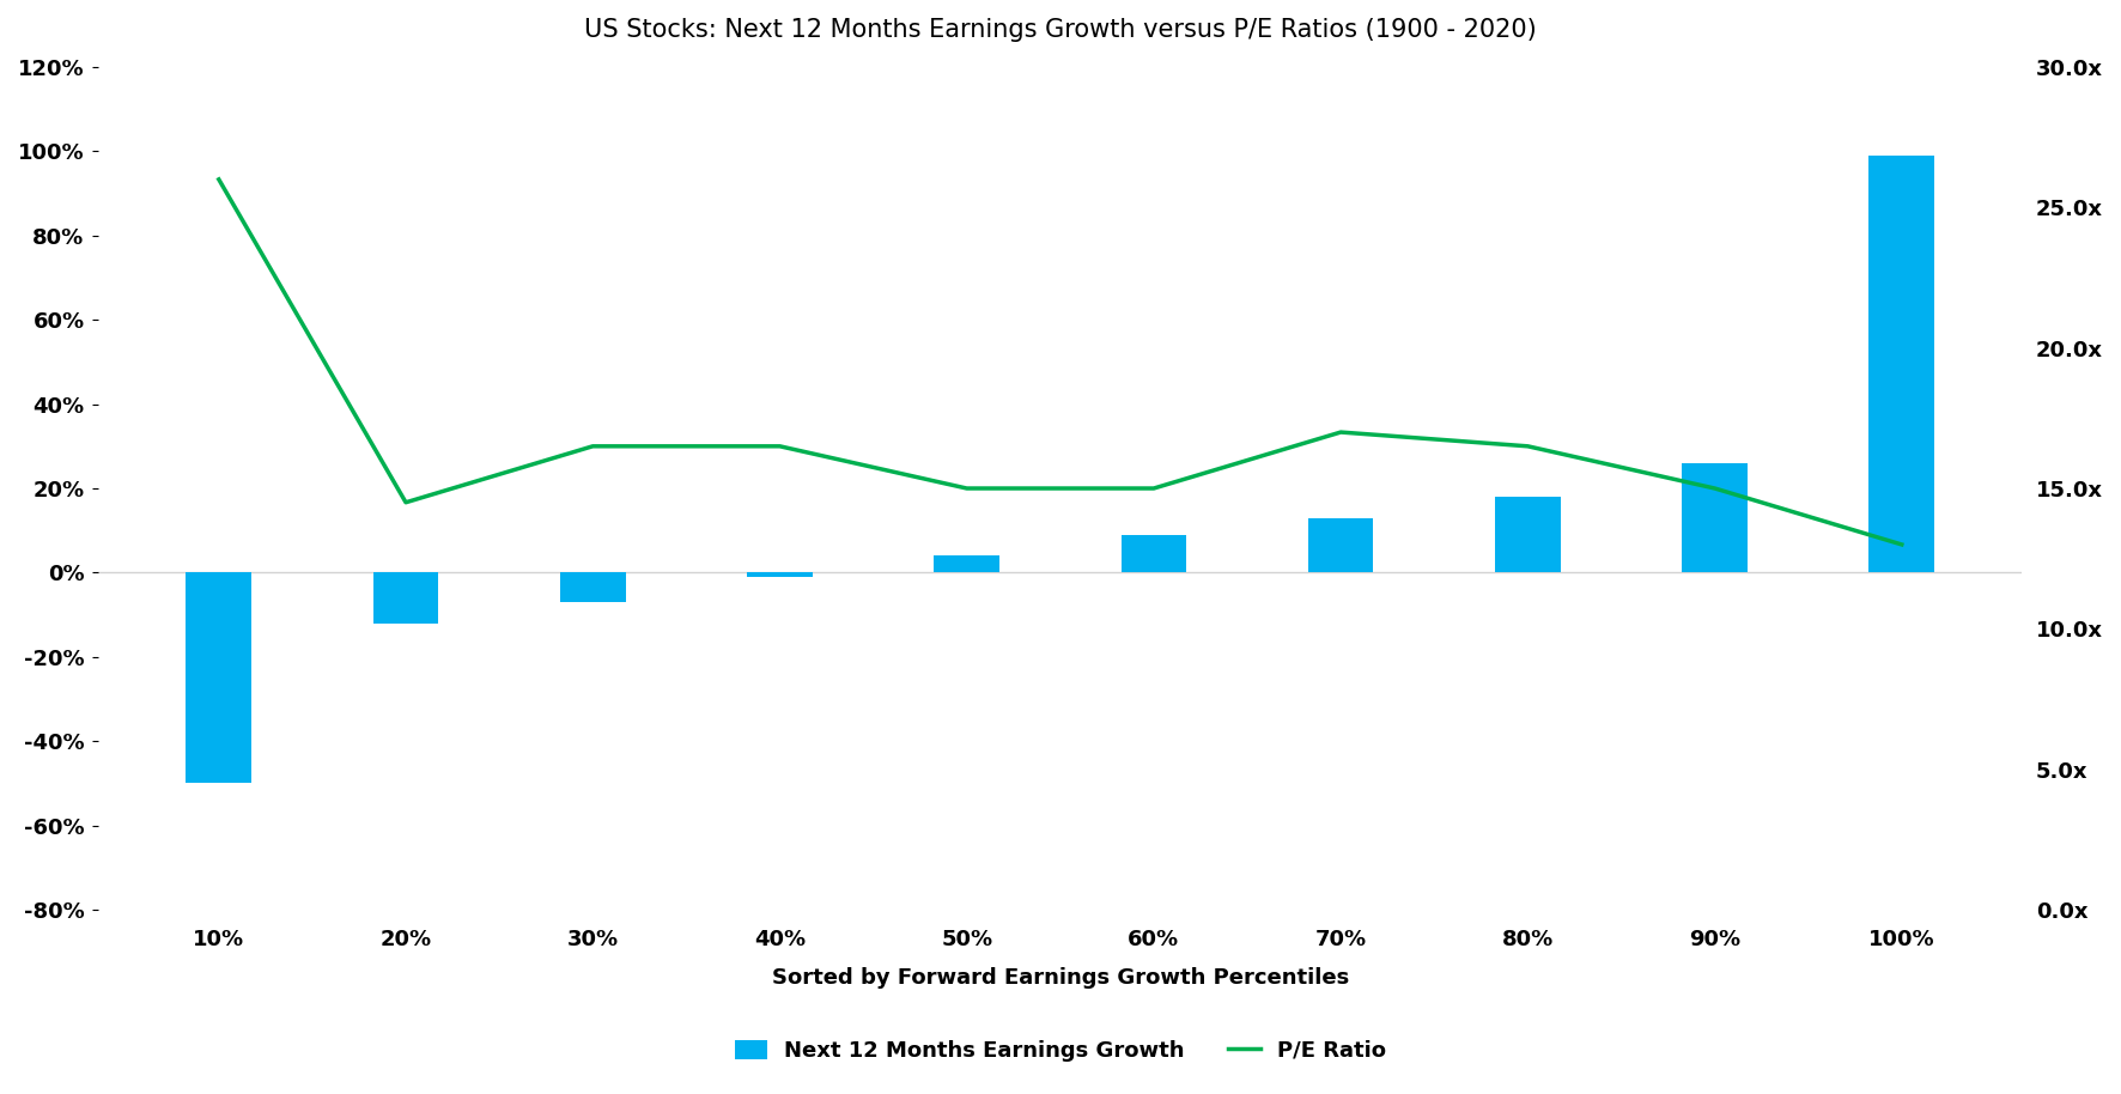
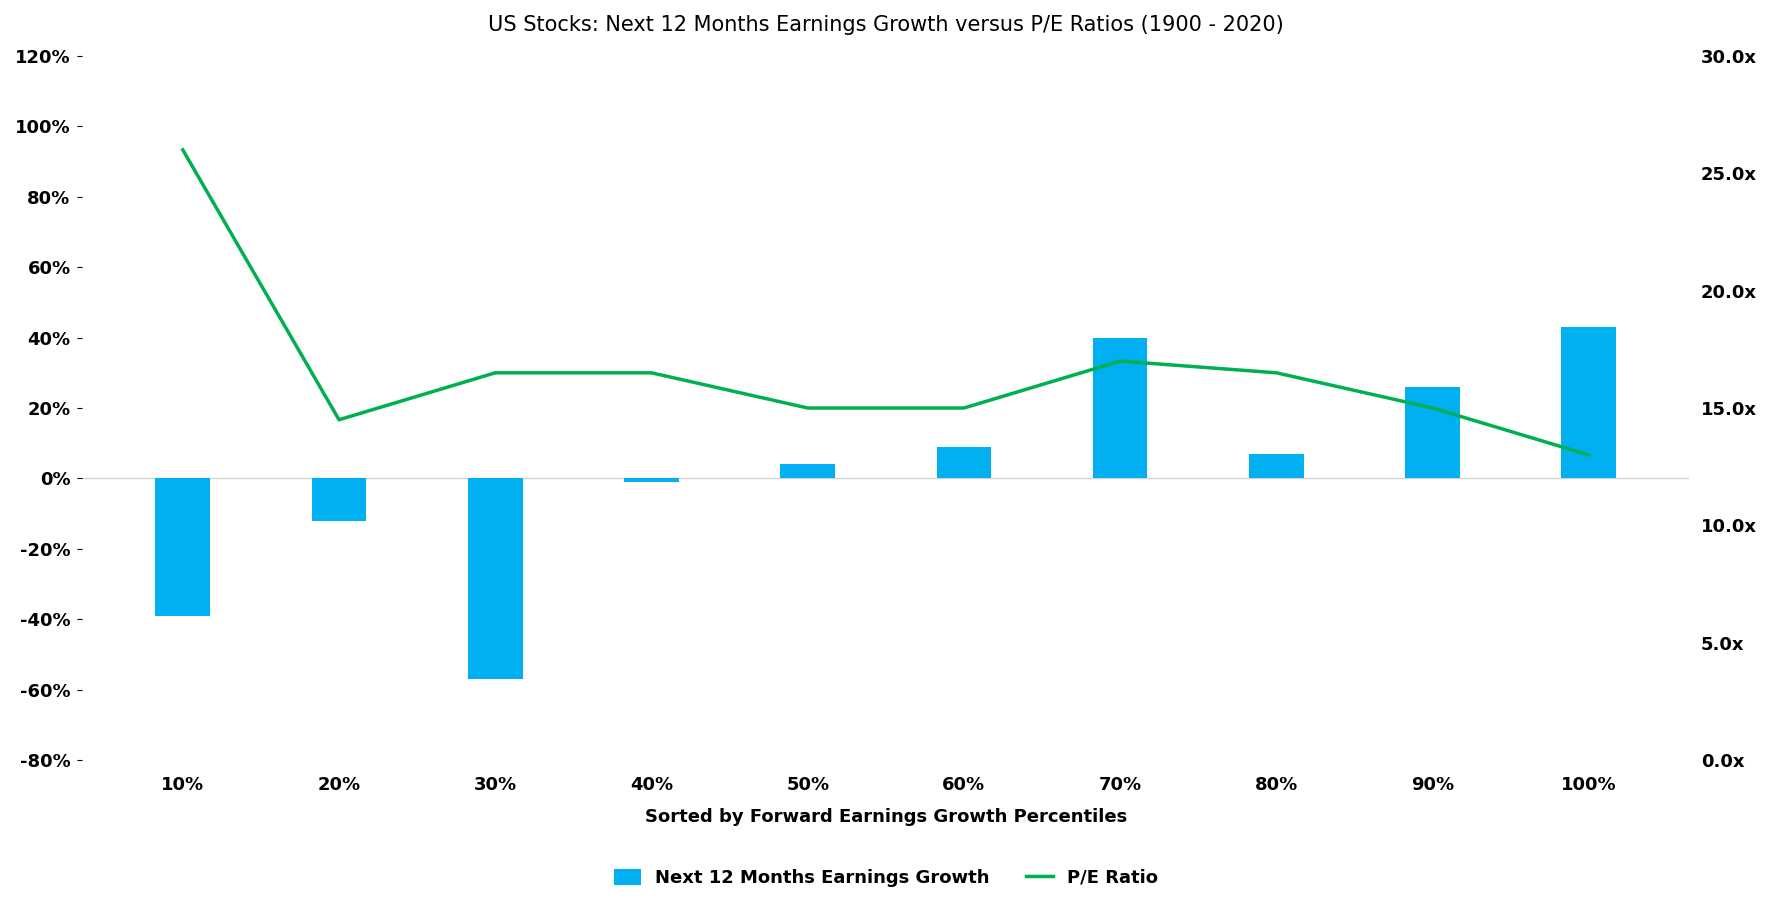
Next 12 Months Earnings Growth/10%: -50% -> -39%
Next 12 Months Earnings Growth/30%: -7% -> -57%
Next 12 Months Earnings Growth/70%: 13% -> 40%
Next 12 Months Earnings Growth/80%: 18% -> 7%
Next 12 Months Earnings Growth/100%: 99% -> 43%
